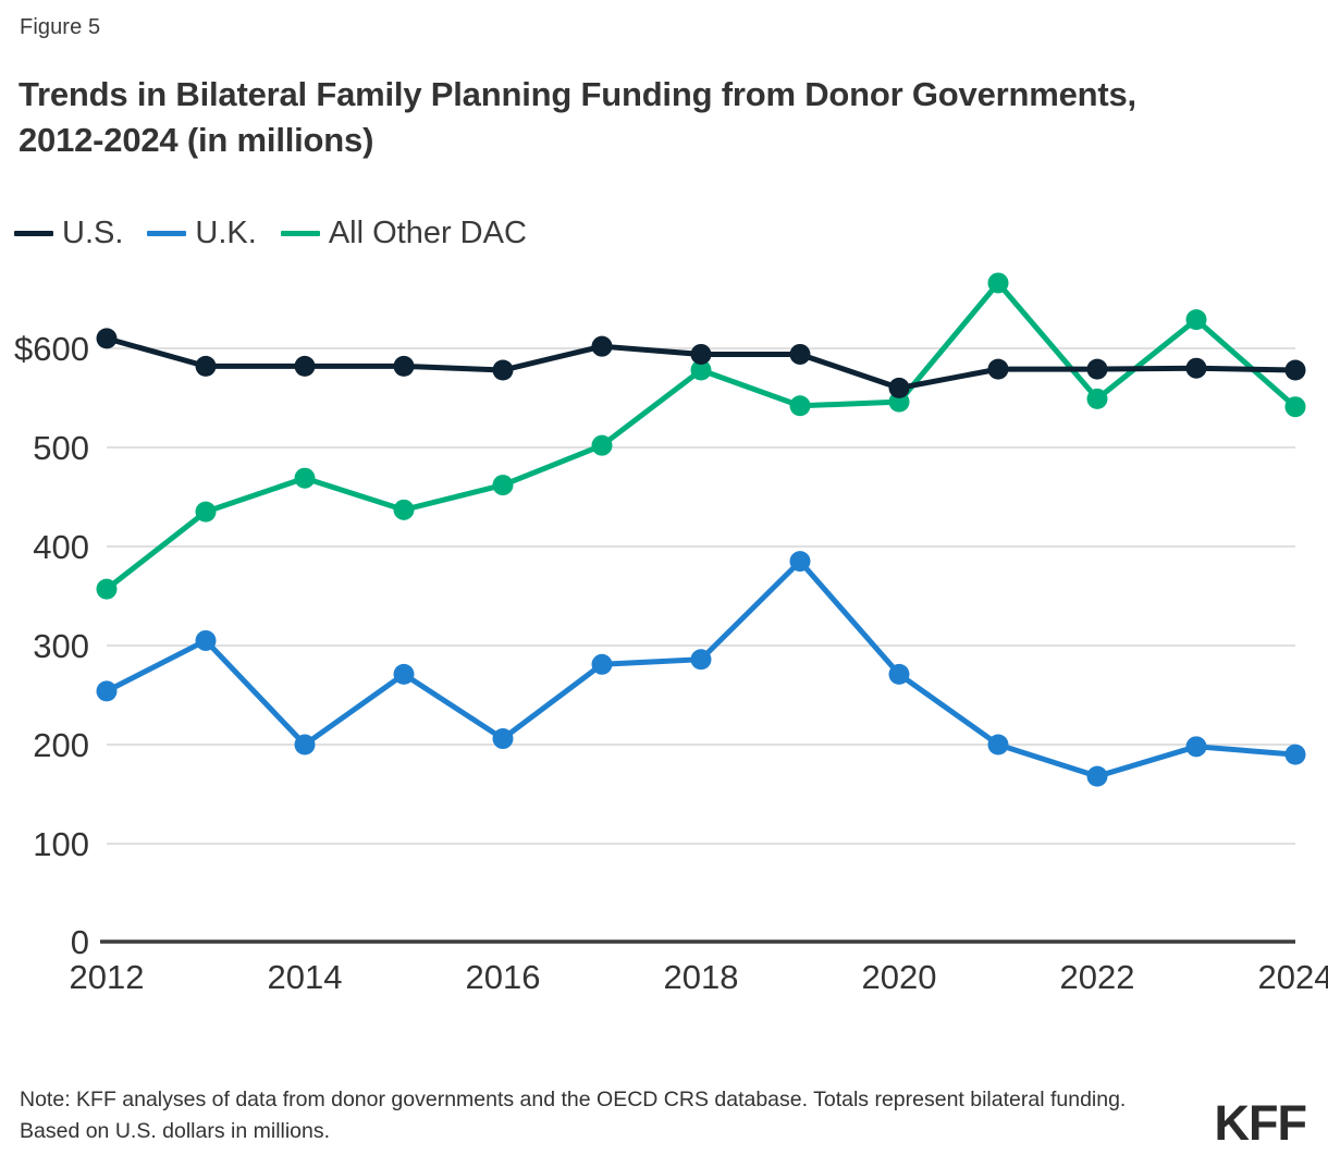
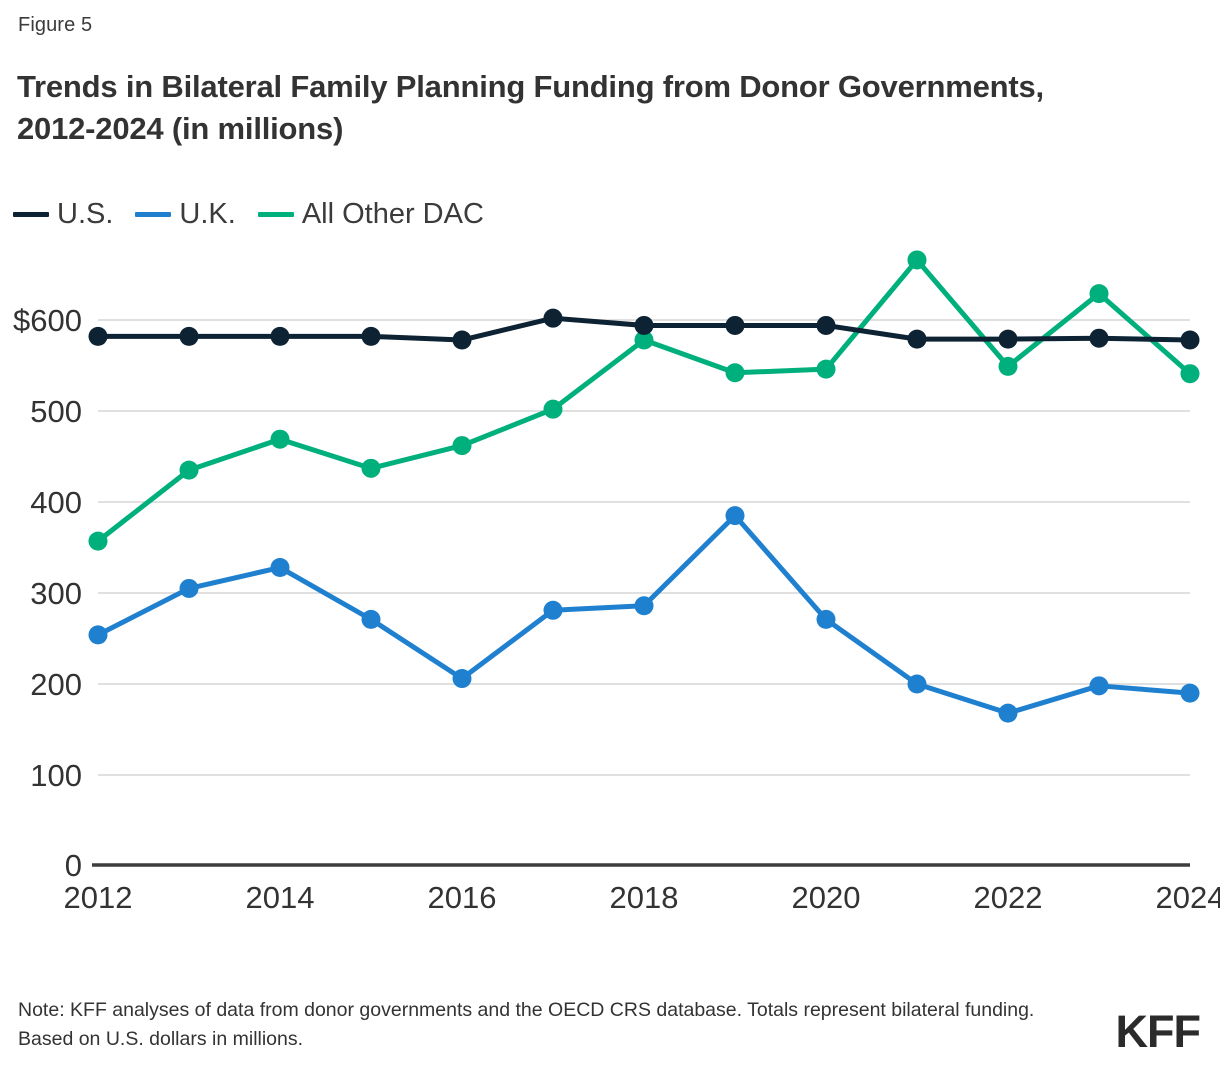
U.S./2012: $610 -> $580
U.K./2014: $200 -> $330
U.S./2020: $560 -> $590
